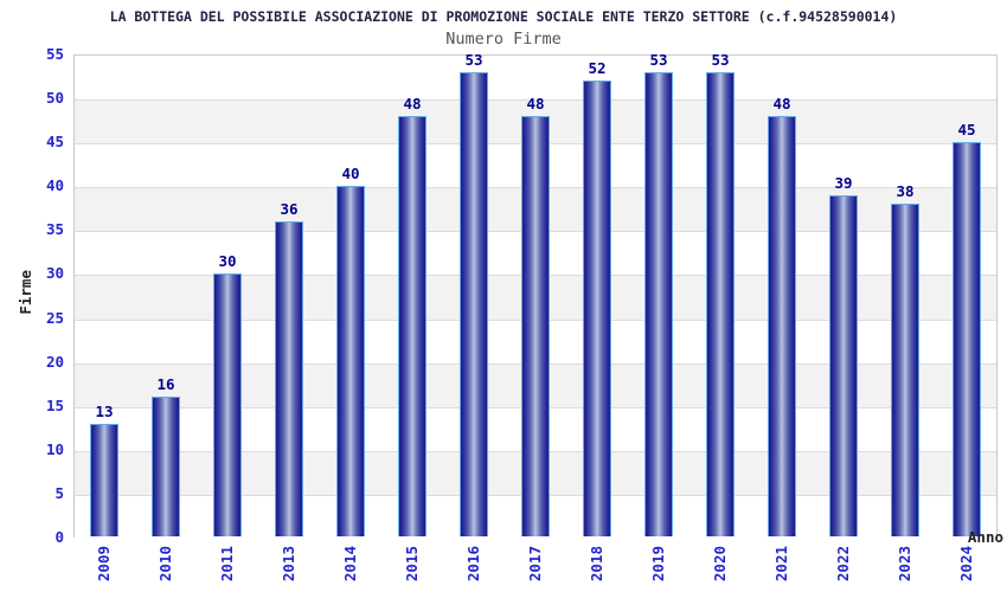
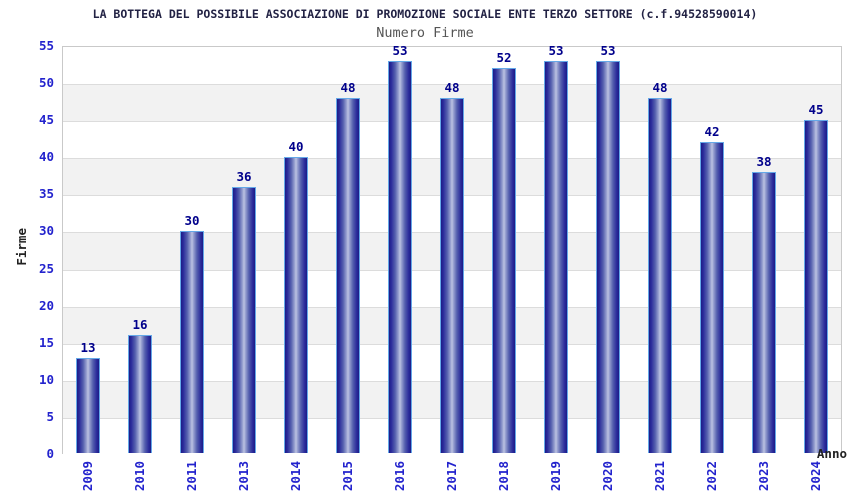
2022: 39 -> 42
